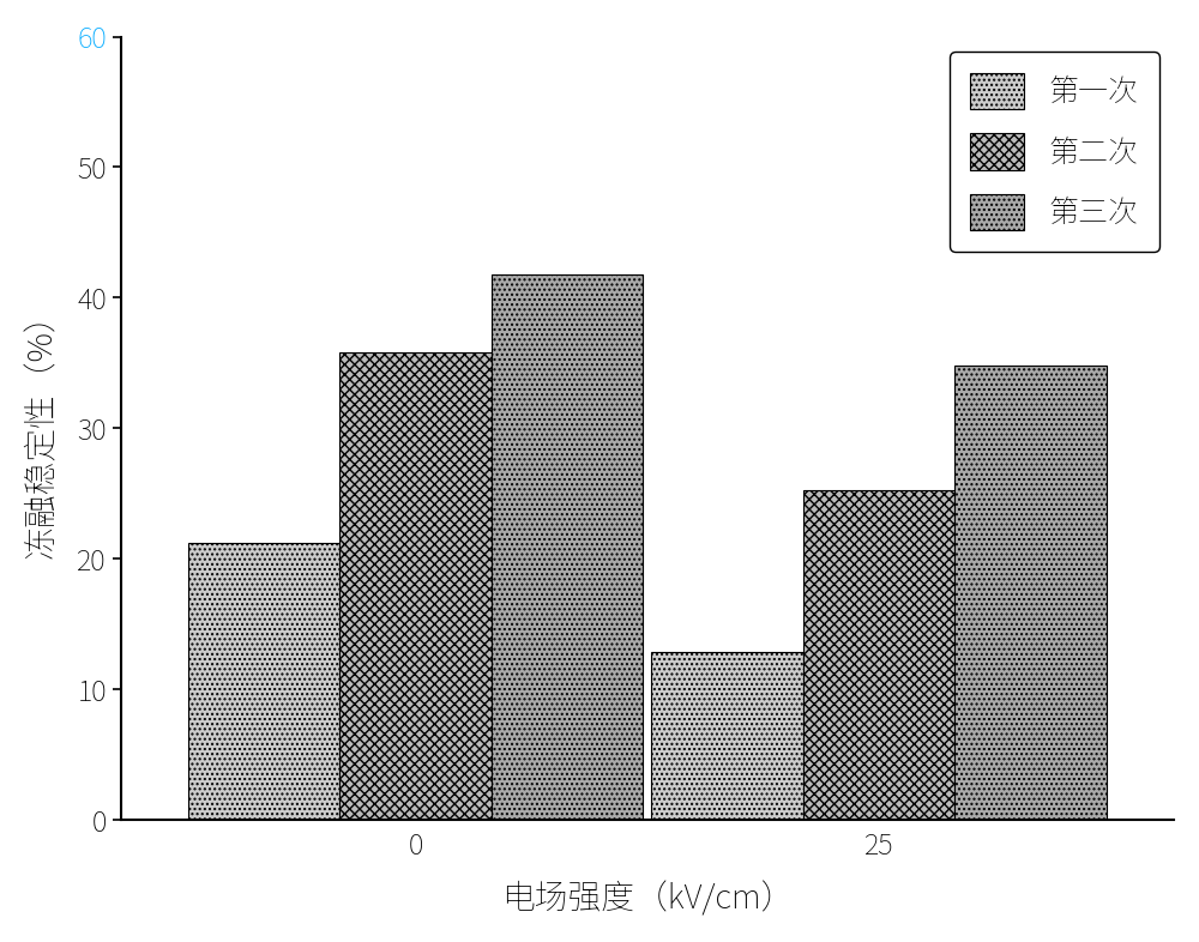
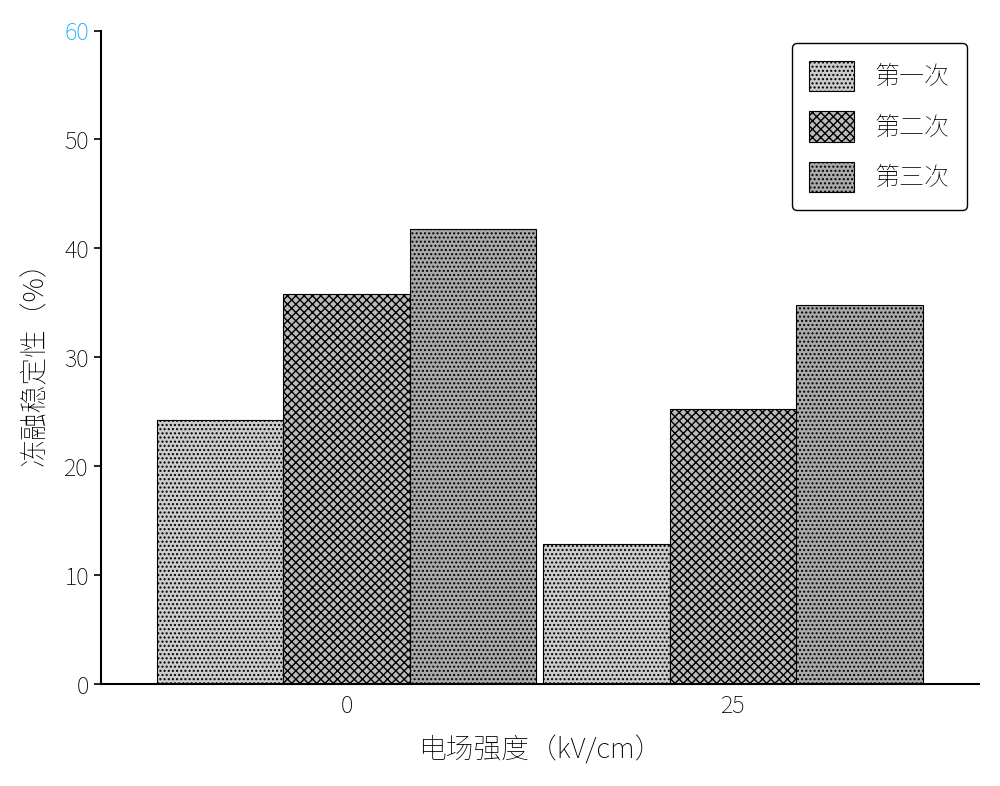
第一次/0: 21.2 -> 24.2
